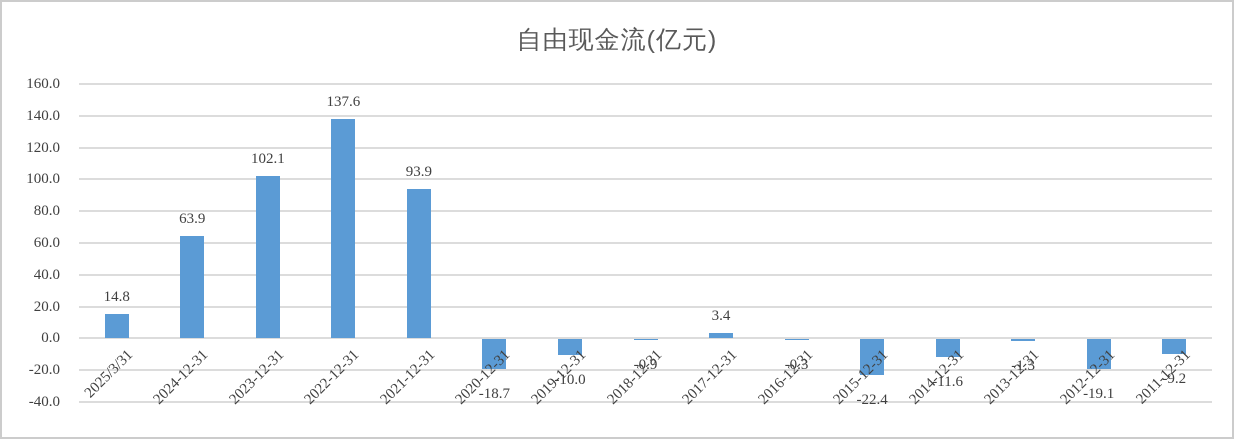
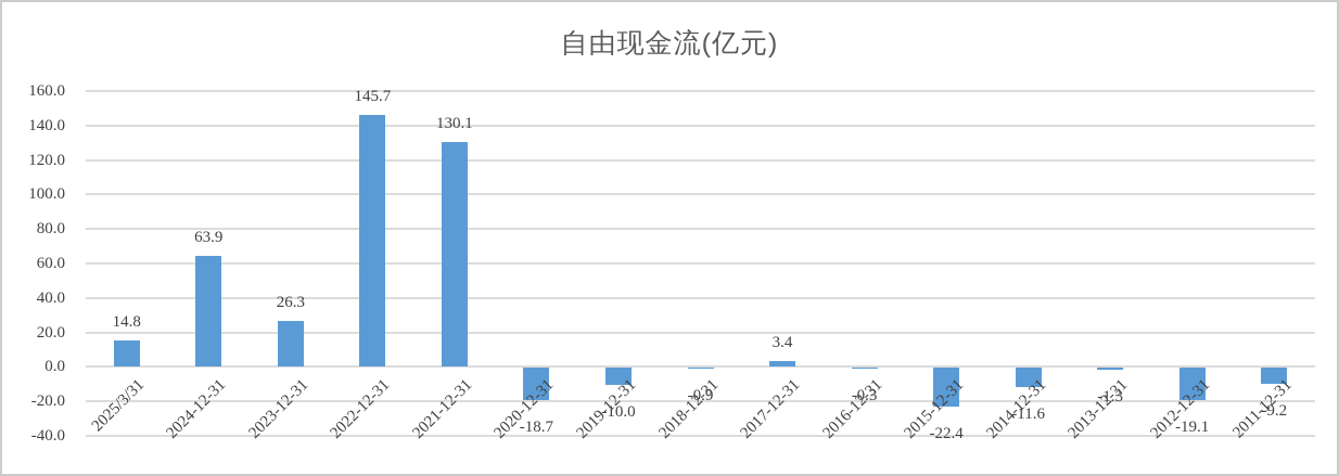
2023-12-31: 102.1 -> 26.3
2022-12-31: 137.6 -> 145.7
2021-12-31: 93.9 -> 130.1
